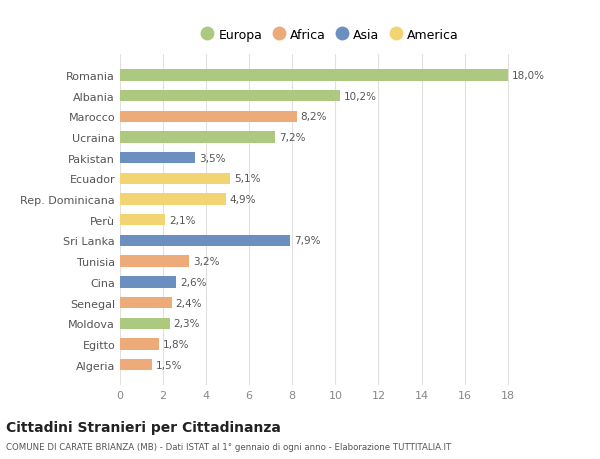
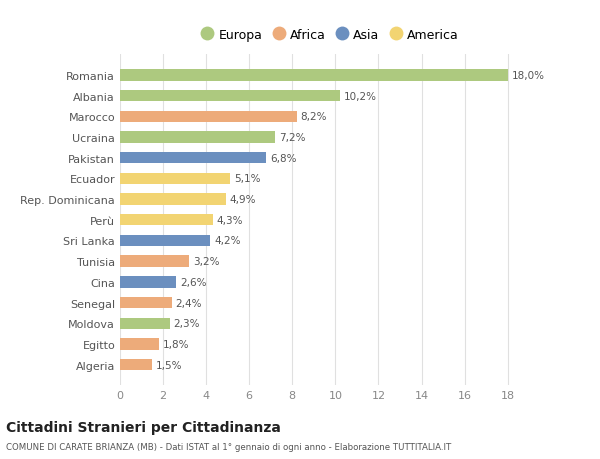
Pakistan: 3,5% -> 6,8%
Perù: 2,1% -> 4,3%
Sri Lanka: 7,9% -> 4,2%
